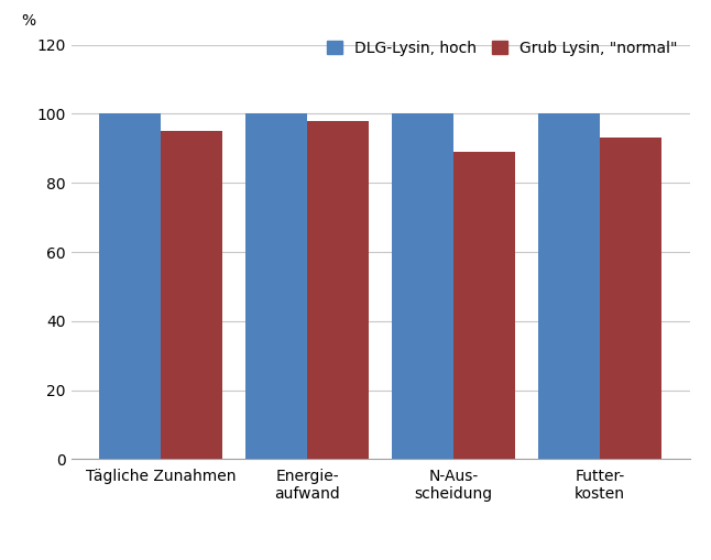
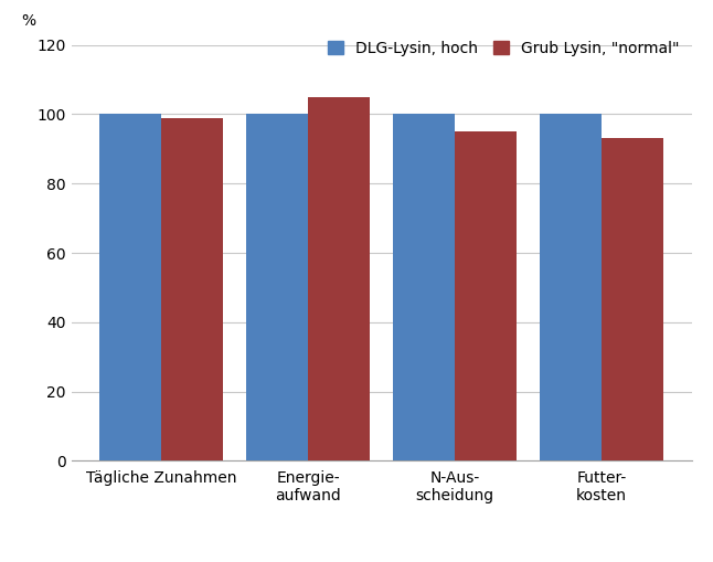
Grub Lysin, "normal"/Tägliche Zunahmen: 95 -> 99
Grub Lysin, "normal"/Energie- aufwand: 98 -> 105
Grub Lysin, "normal"/N-Aus- scheidung: 89 -> 95
